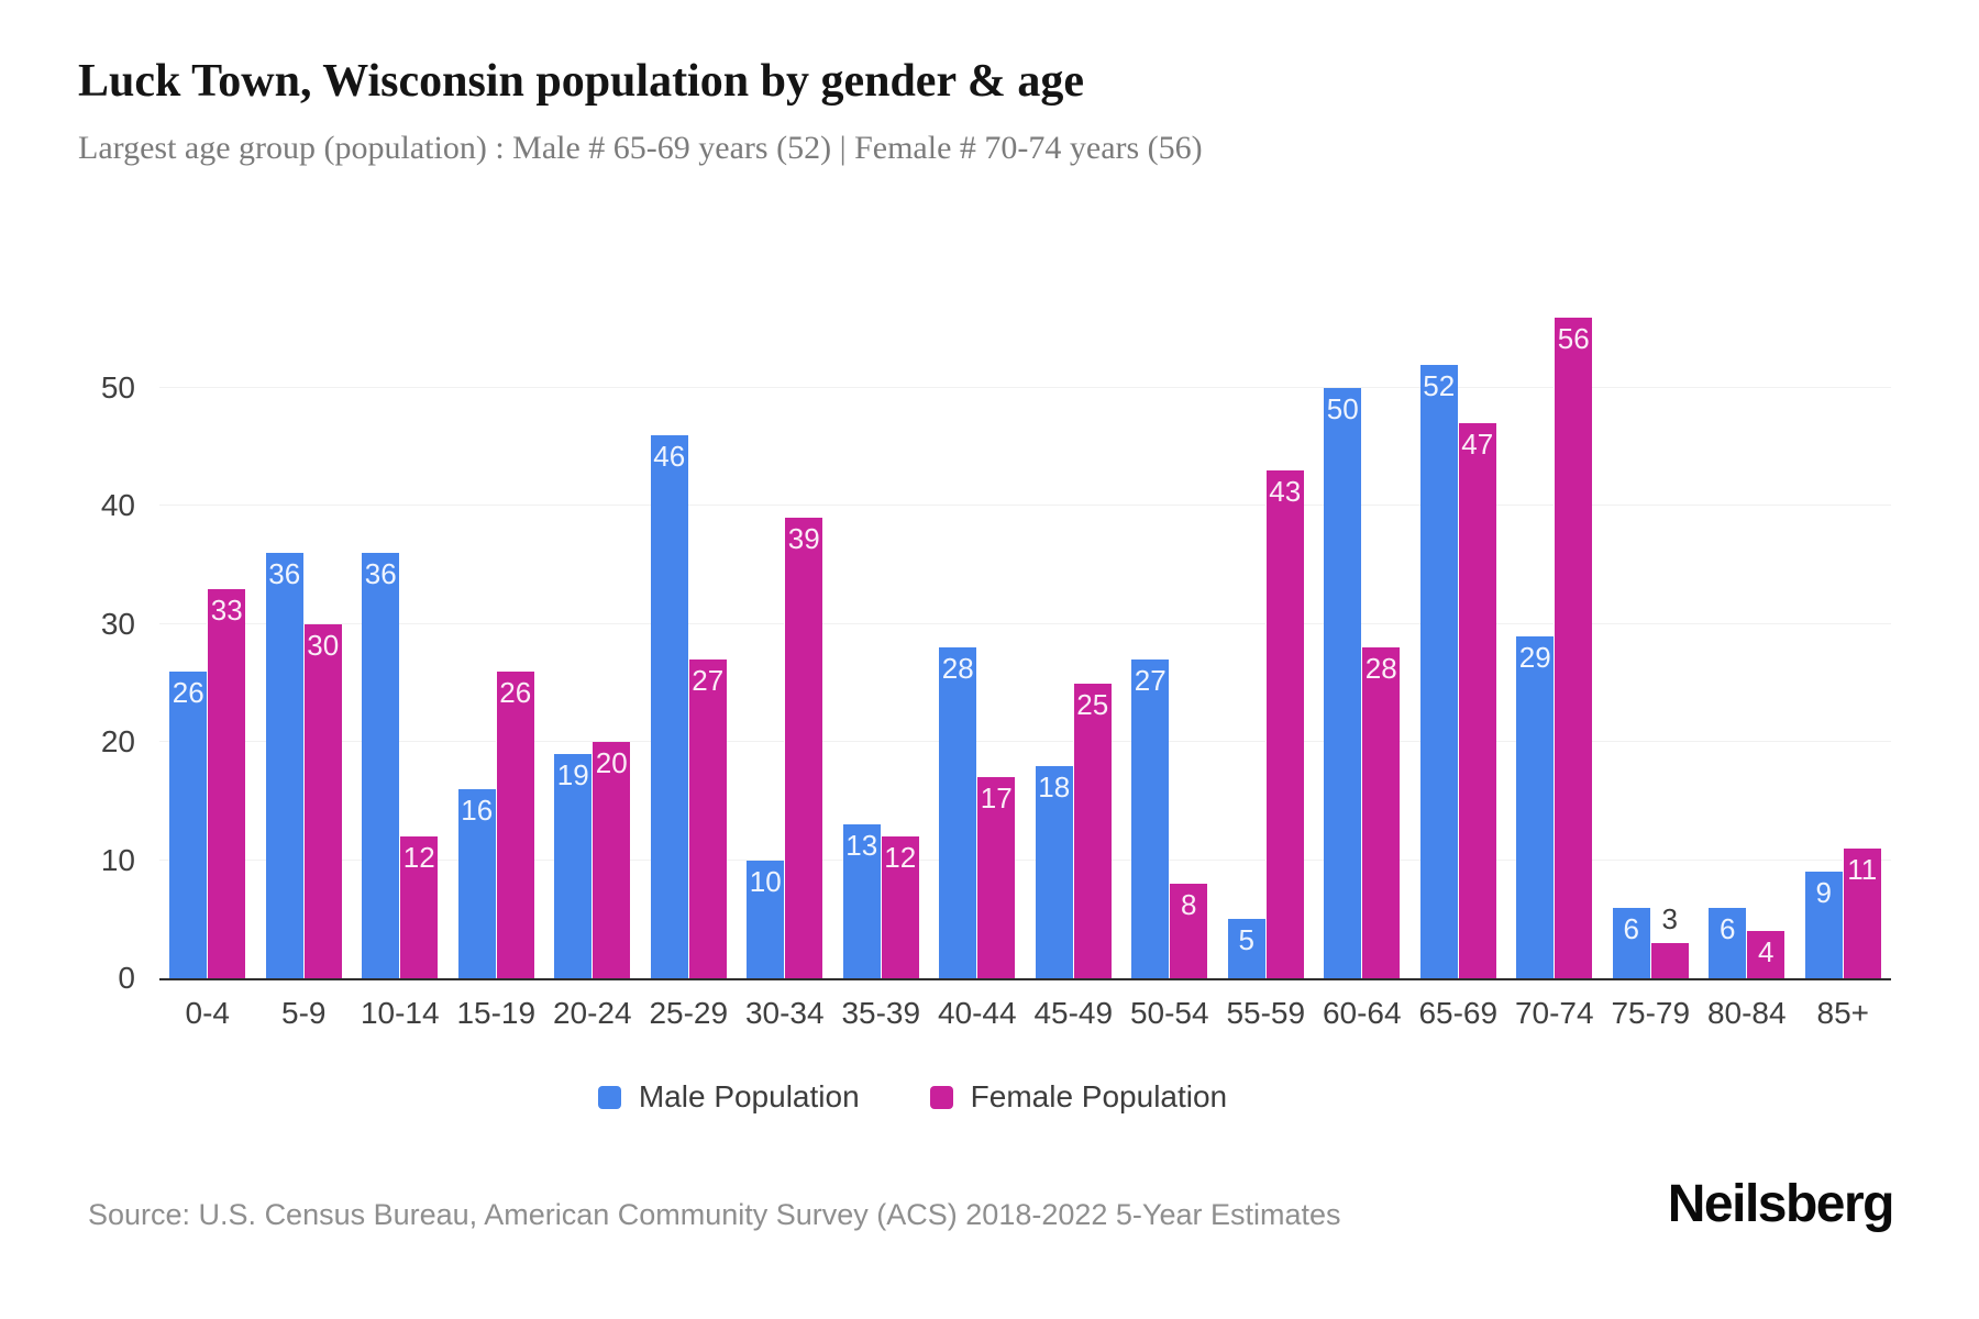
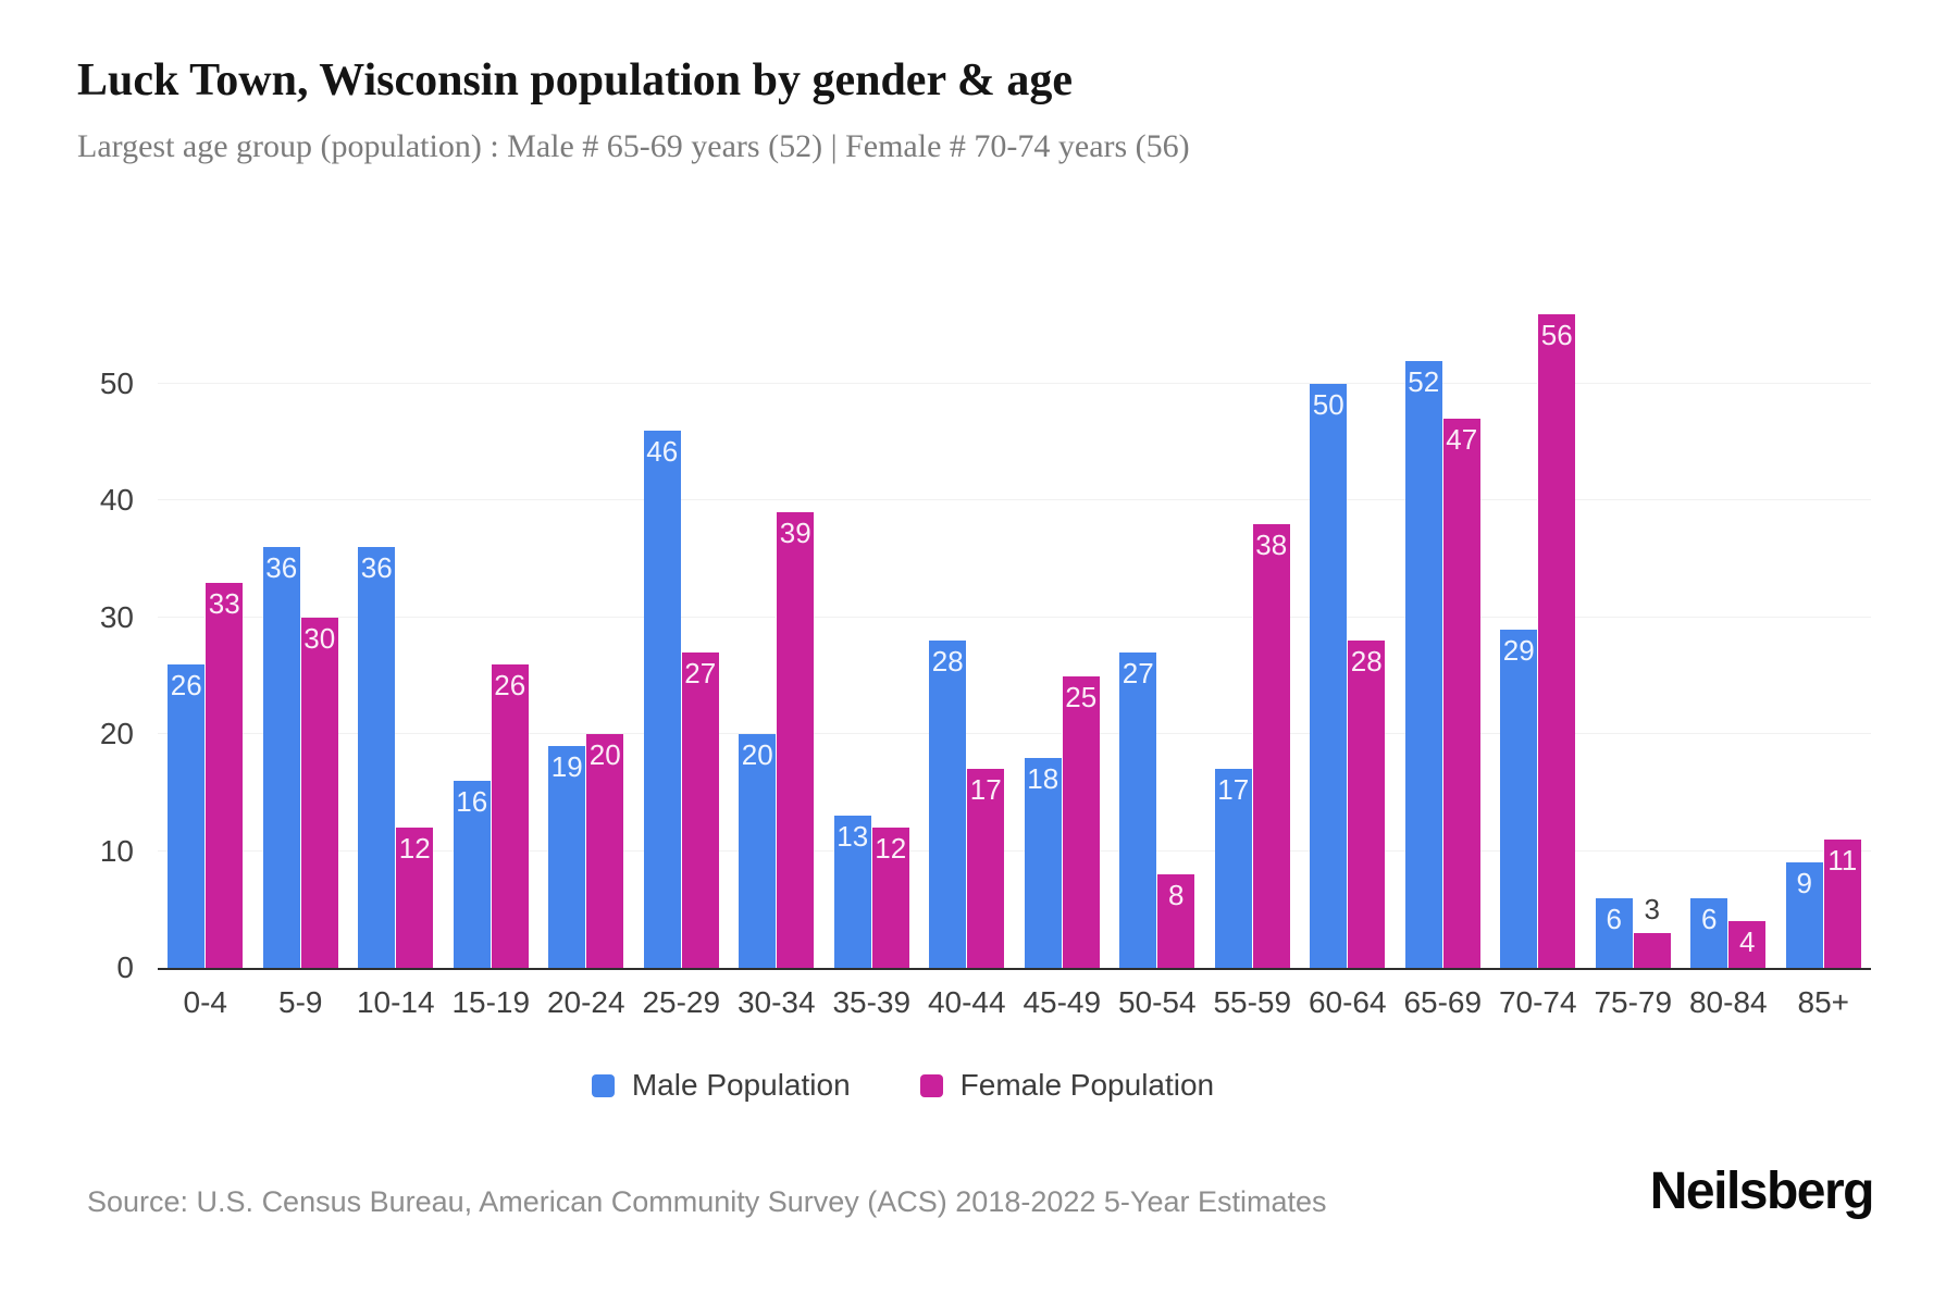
Male Population/30-34: 10 -> 20
Male Population/55-59: 5 -> 17
Female Population/55-59: 43 -> 38
